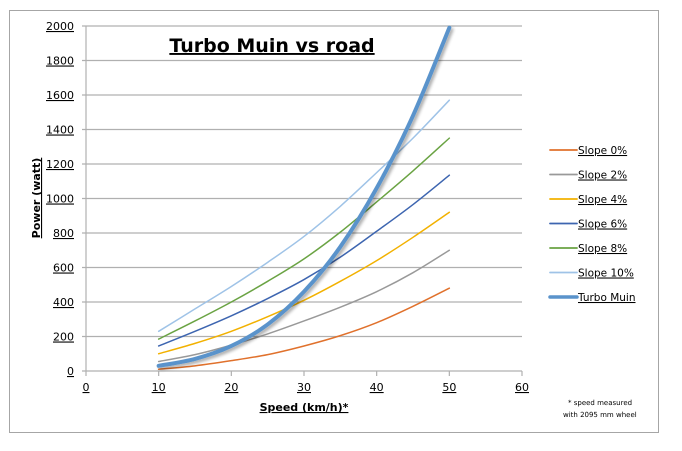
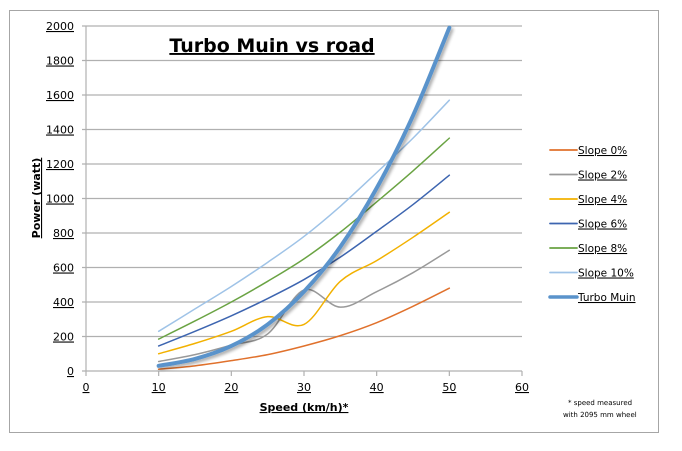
Slope 2%/30: 290 -> 470
Slope 4%/30: 410 -> 270
